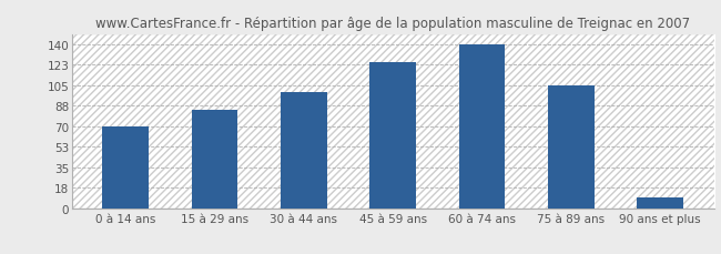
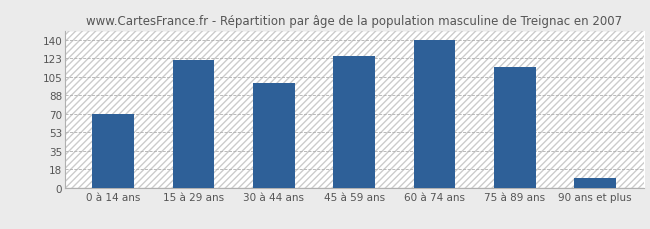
15 à 29 ans: 84 -> 121
75 à 89 ans: 105 -> 114
